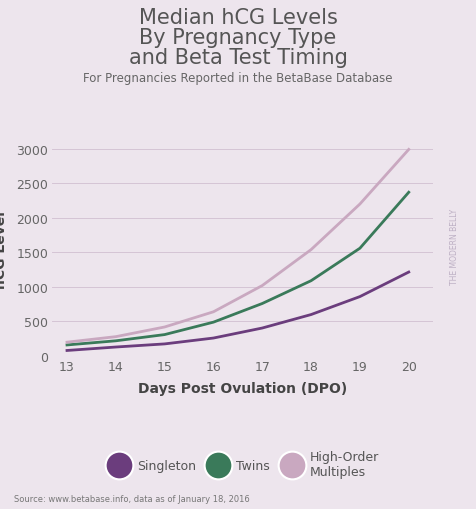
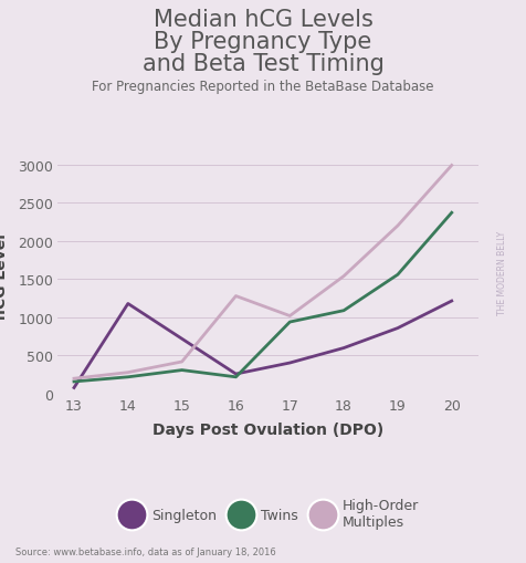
Singleton/14: 130 -> 1180
Singleton/15: 180 -> 720
Twins/16: 490 -> 220
High-Order Multiples/16: 640 -> 1280
Twins/17: 760 -> 940
